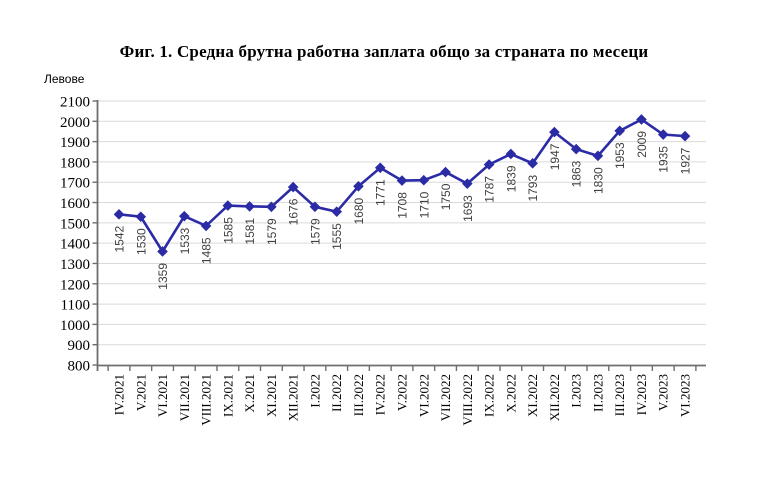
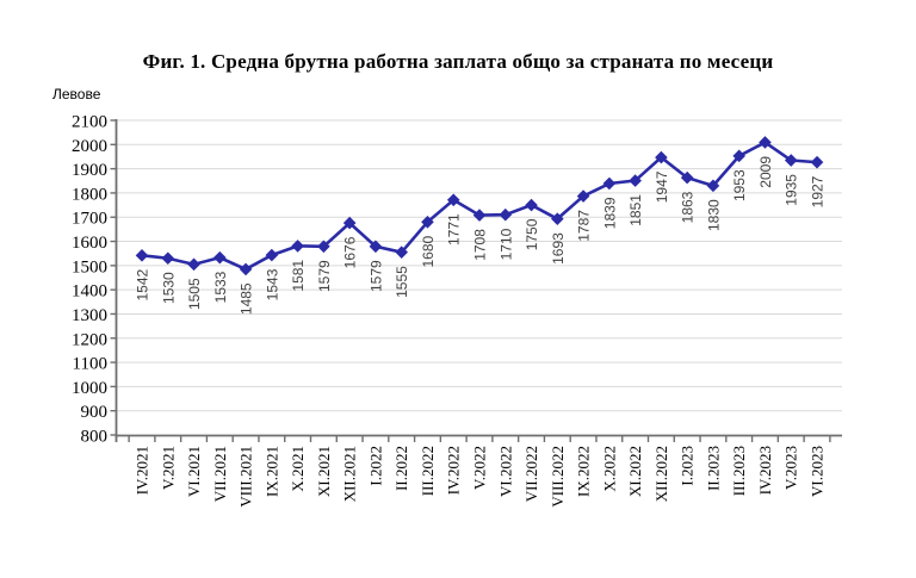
VI.2021: 1359 -> 1505
IX.2021: 1585 -> 1543
XI.2022: 1793 -> 1851
